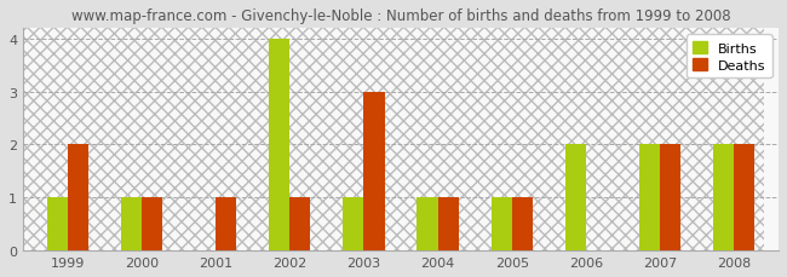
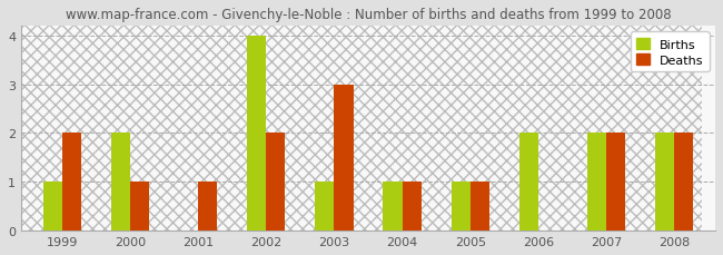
Births/2000: 1 -> 2
Deaths/2002: 1 -> 2
